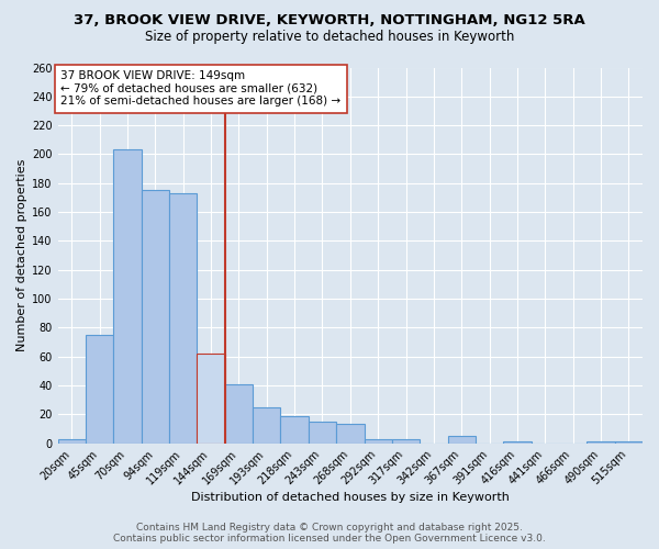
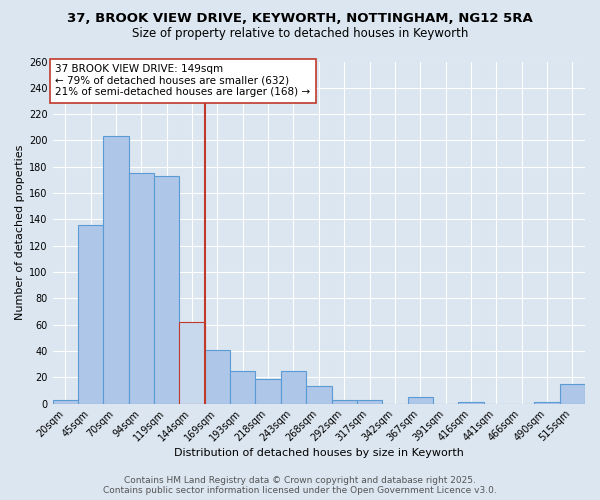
45sqm: 75 -> 136
243sqm: 15 -> 25
515sqm: 1 -> 15
